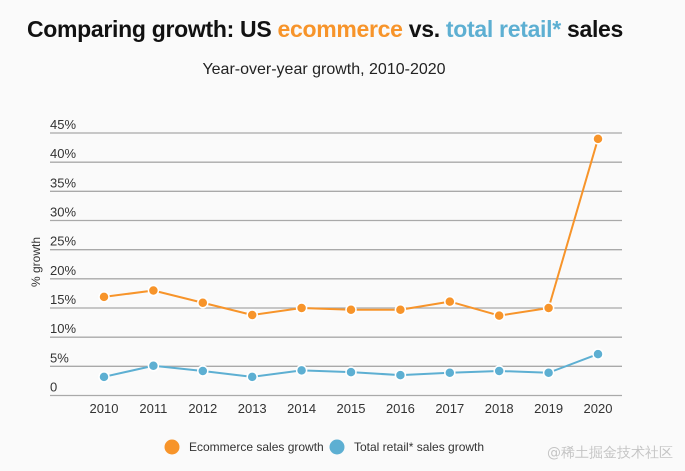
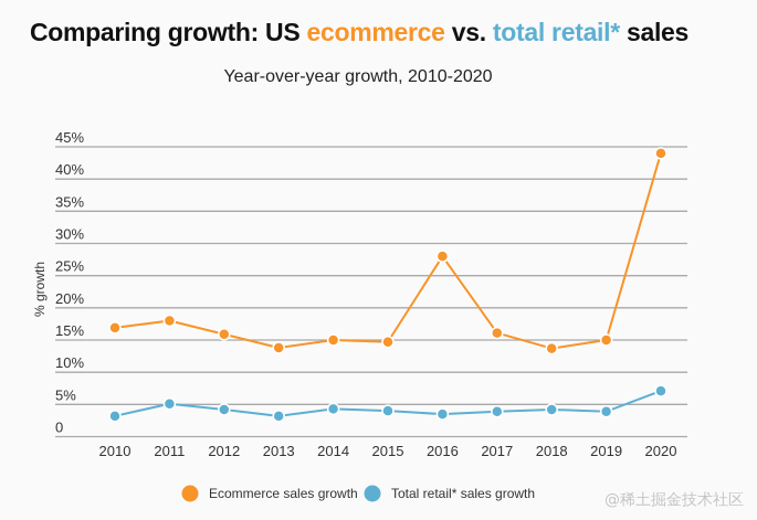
Ecommerce sales growth/2016: 15% -> 28%
